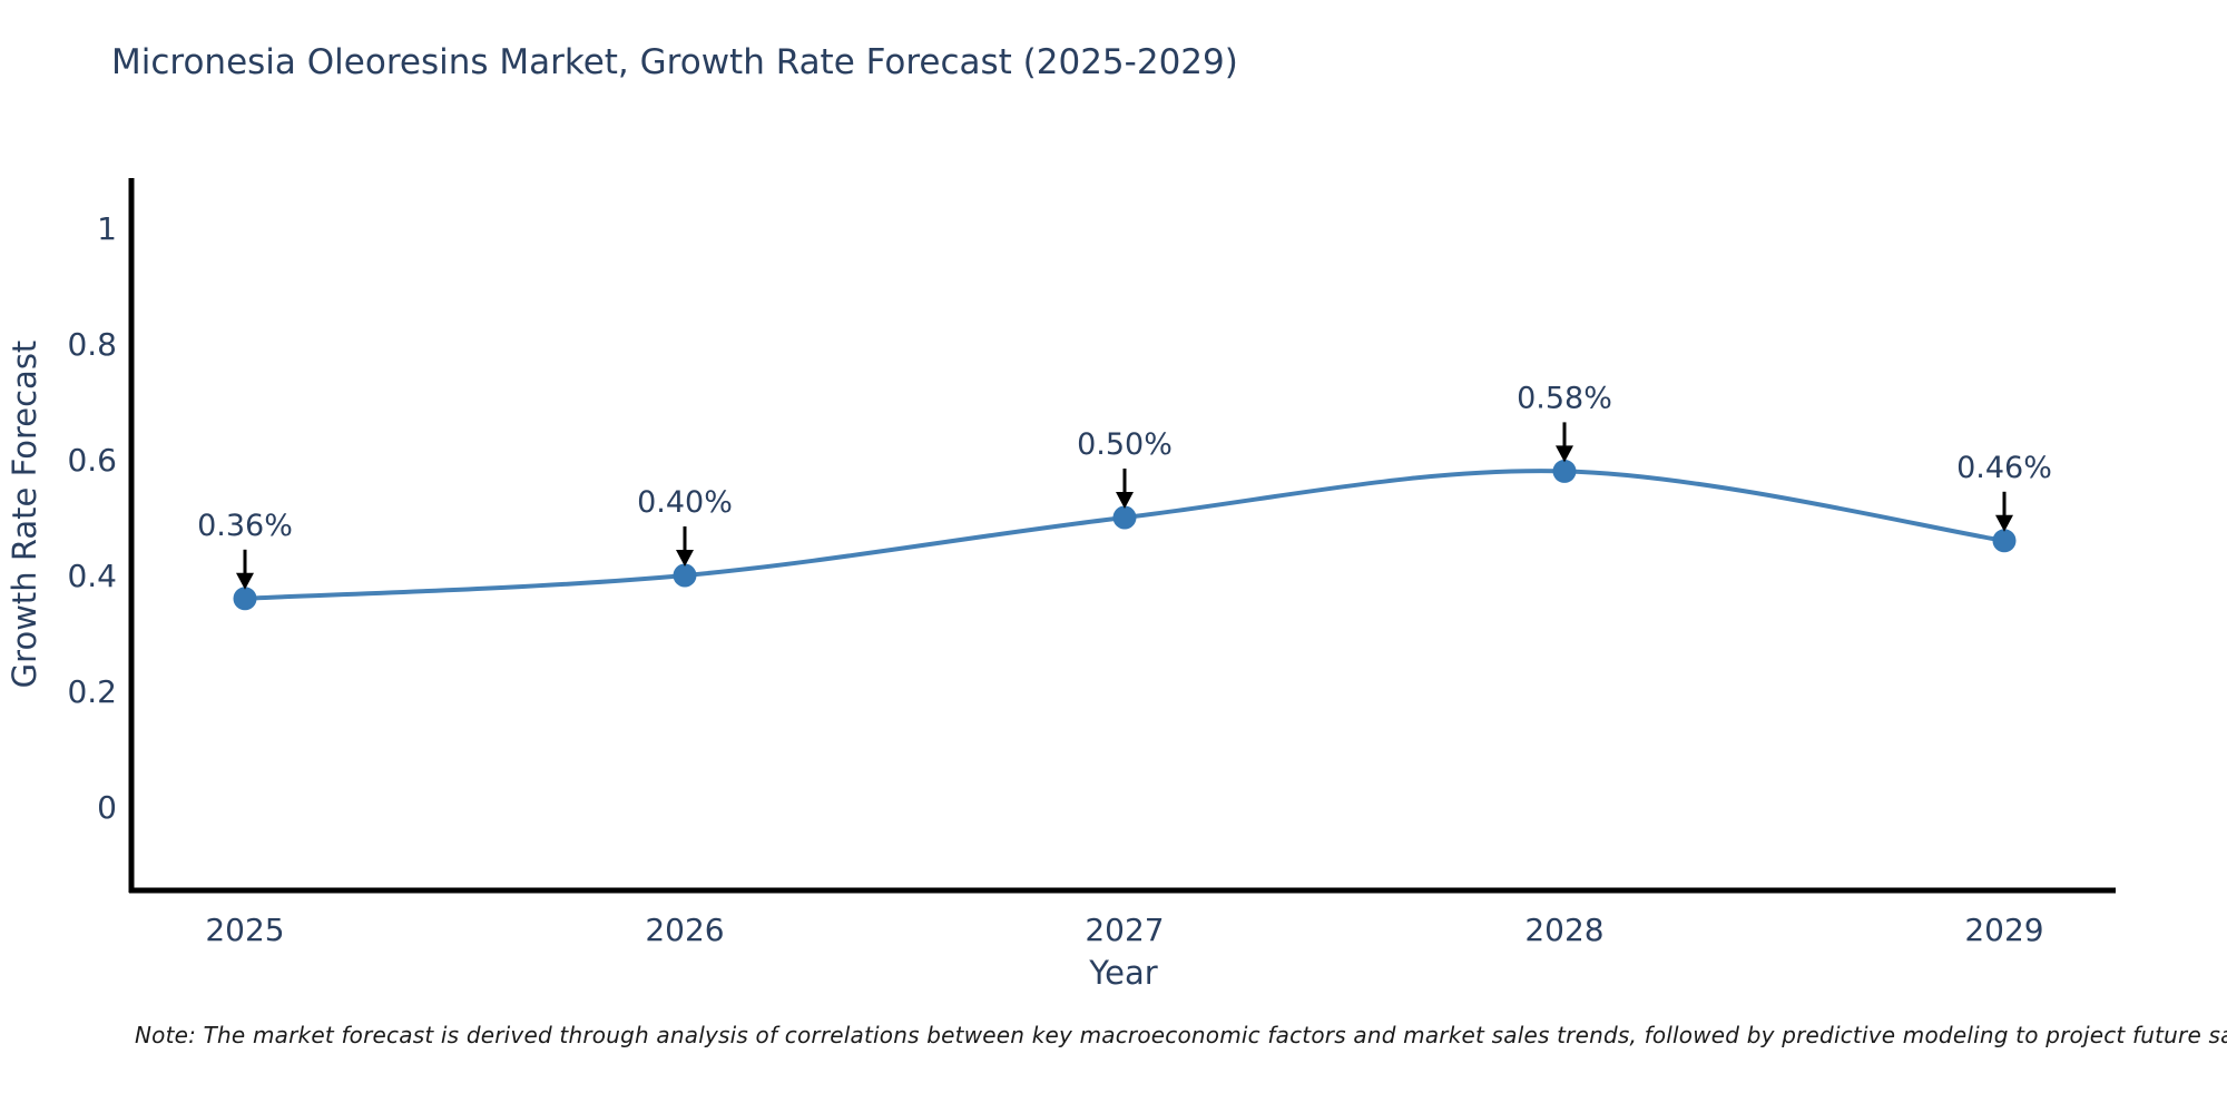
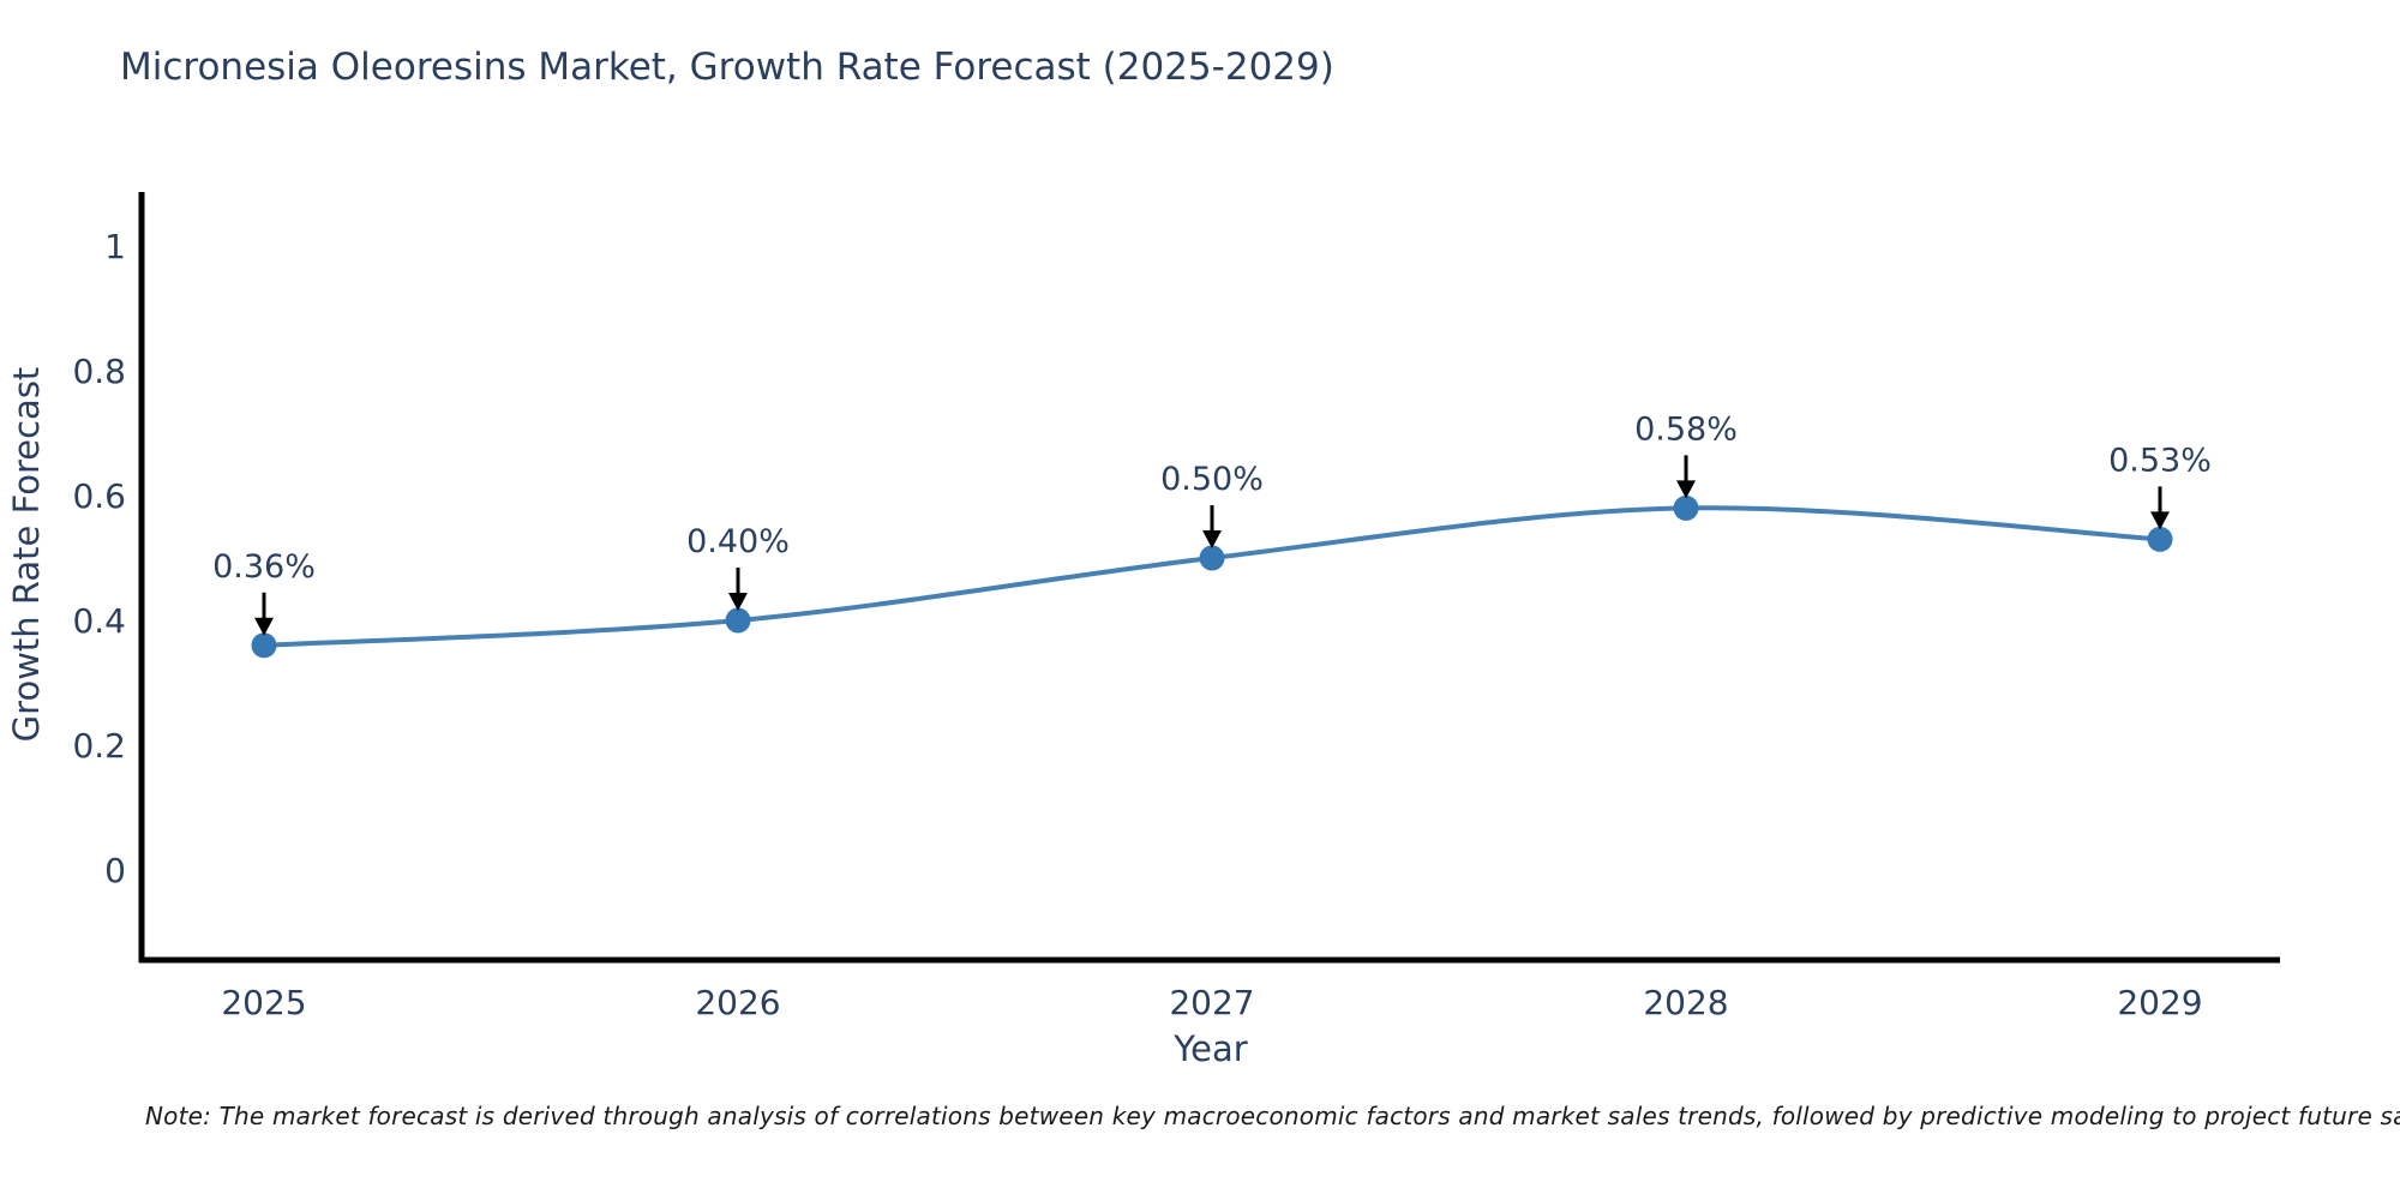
2029: 0.46% -> 0.53%
